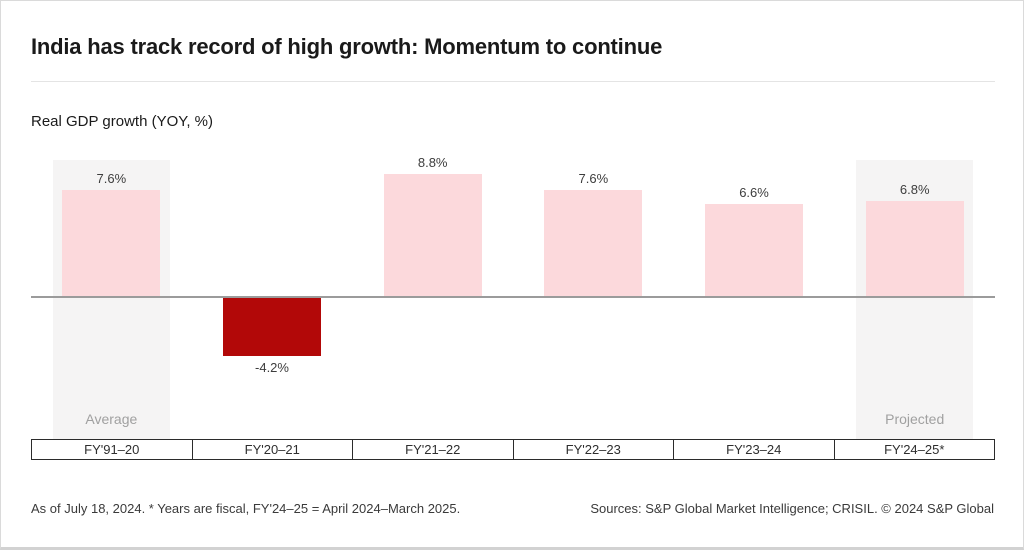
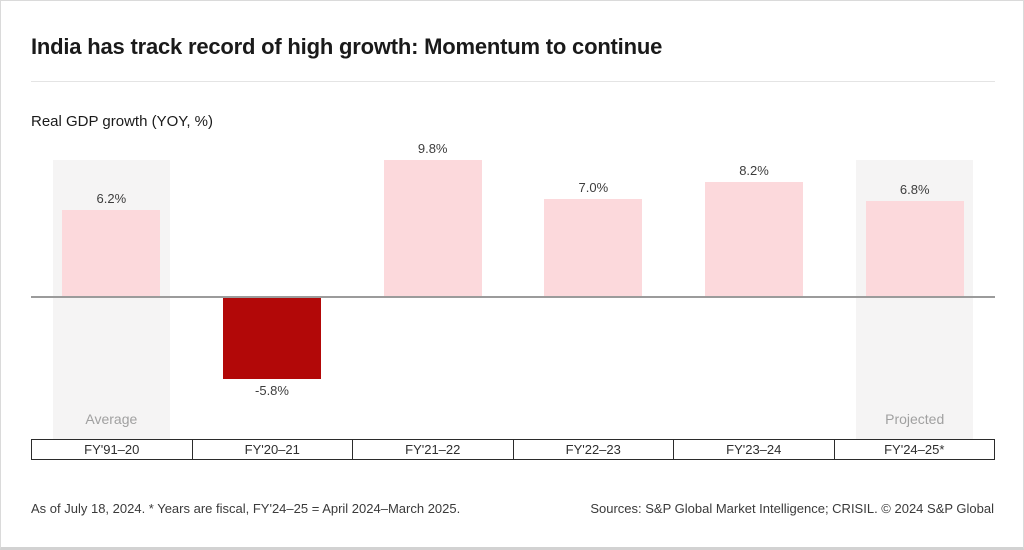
FY'91–20: 7.6% -> 6.2%
FY'20–21: -4.2% -> -5.8%
FY'21–22: 8.8% -> 9.8%
FY'22–23: 7.6% -> 7.0%
FY'23–24: 6.6% -> 8.2%
